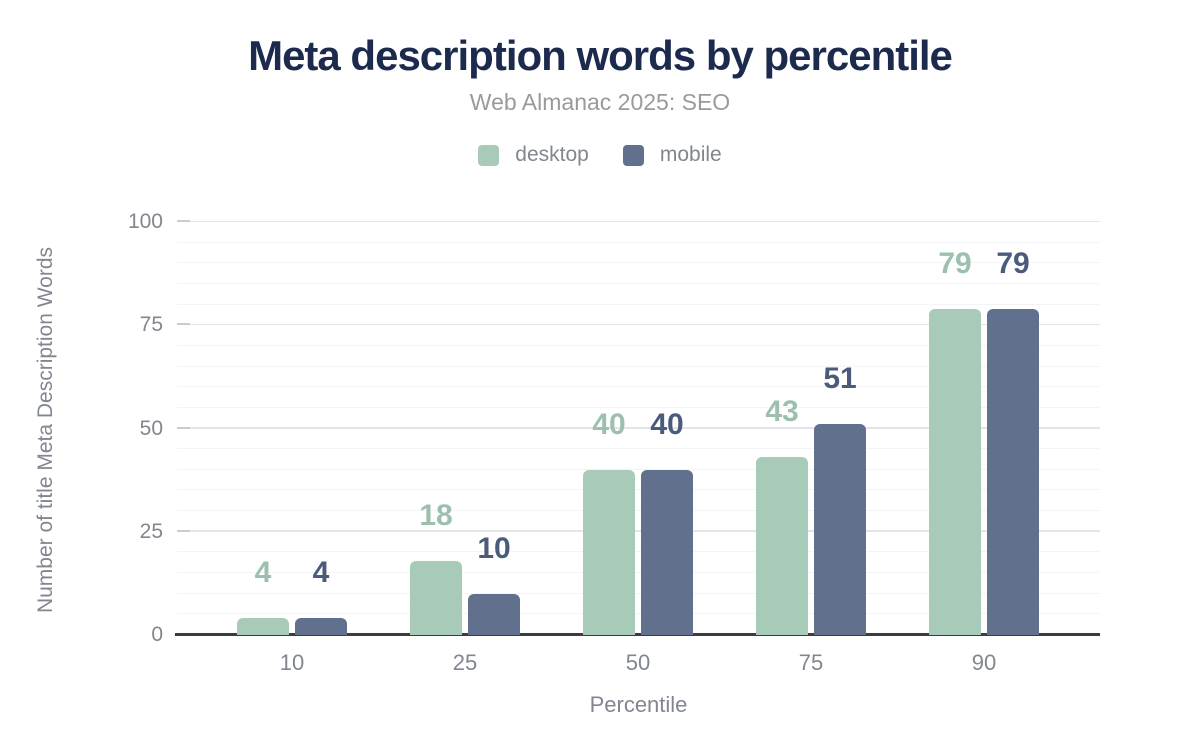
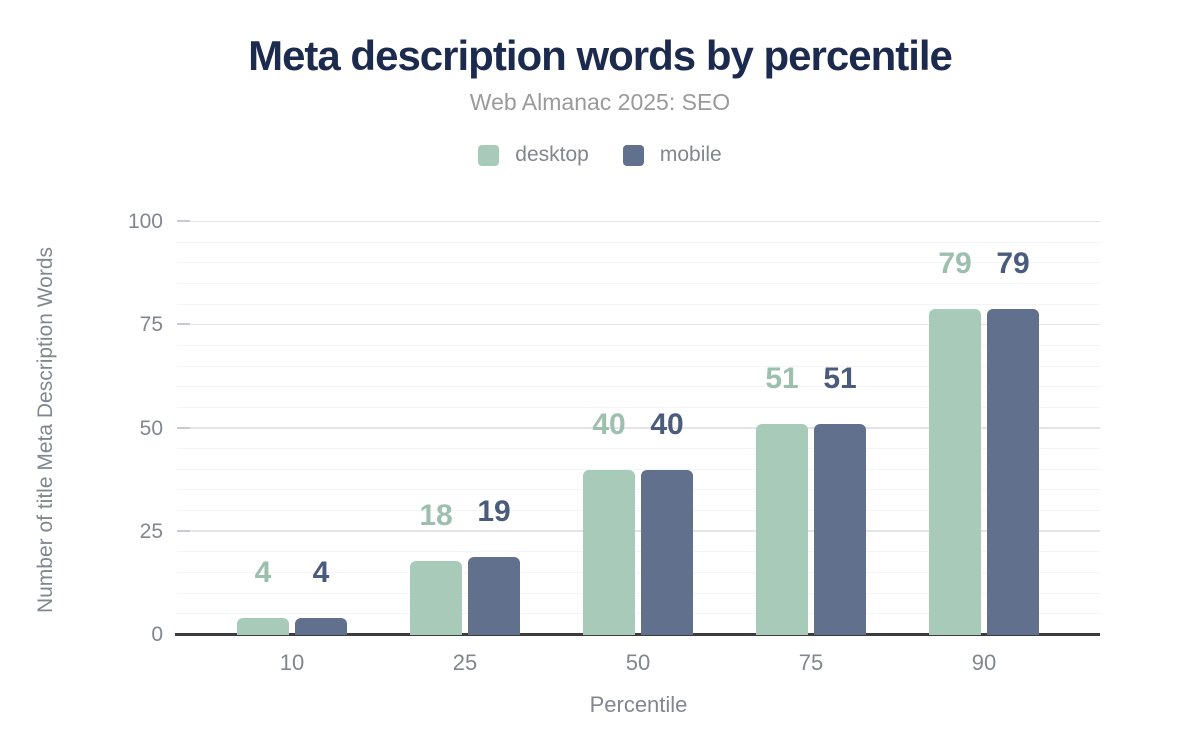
mobile/25: 10 -> 19
desktop/75: 43 -> 51
